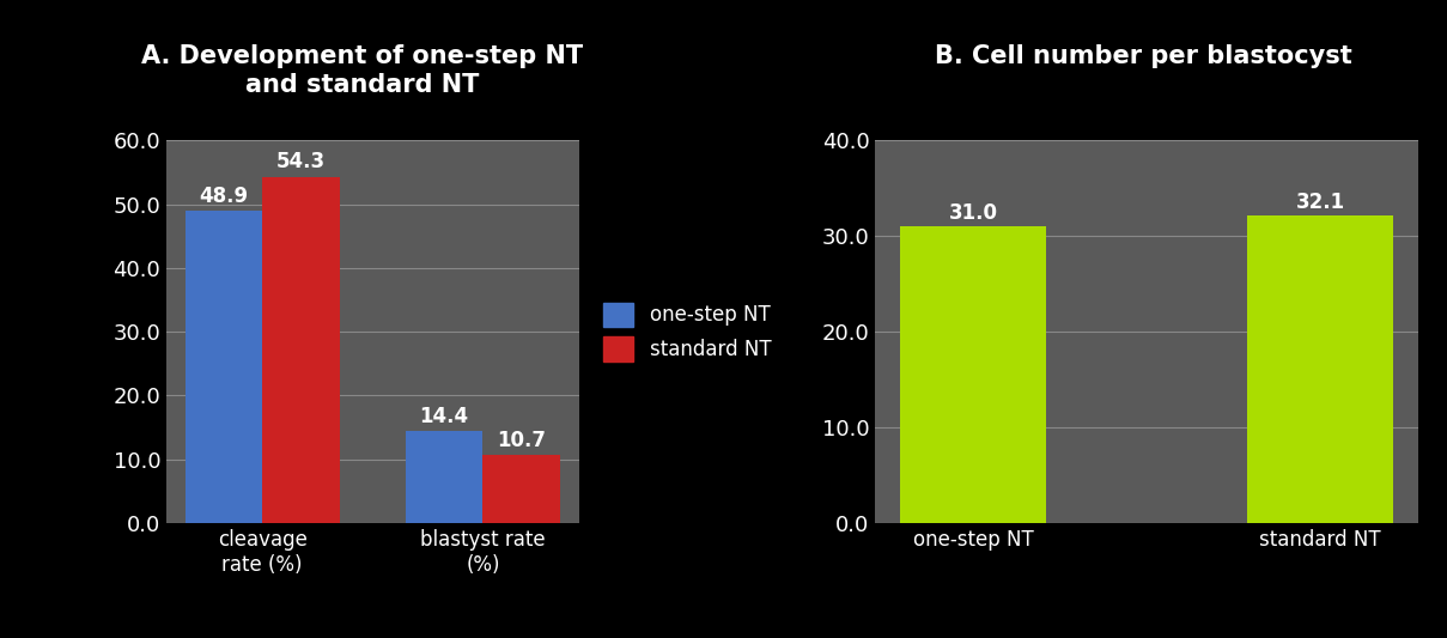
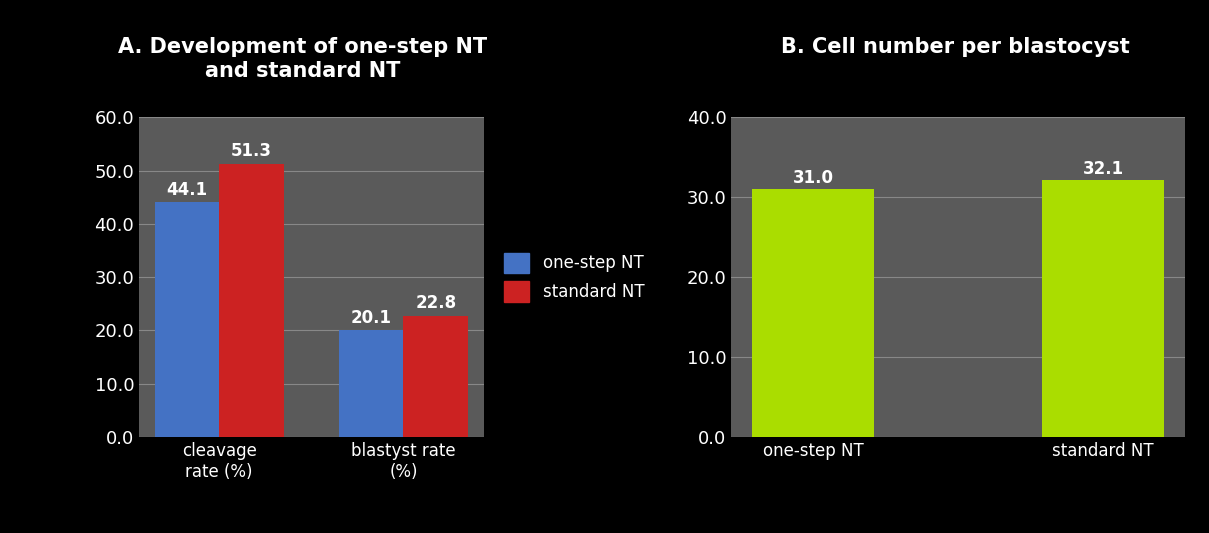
one-step NT/cleavage rate (%): 48.9 -> 44.1
standard NT/cleavage rate (%): 54.3 -> 51.3
one-step NT/blastyst rate (%): 14.4 -> 20.1
standard NT/blastyst rate (%): 10.7 -> 22.8
